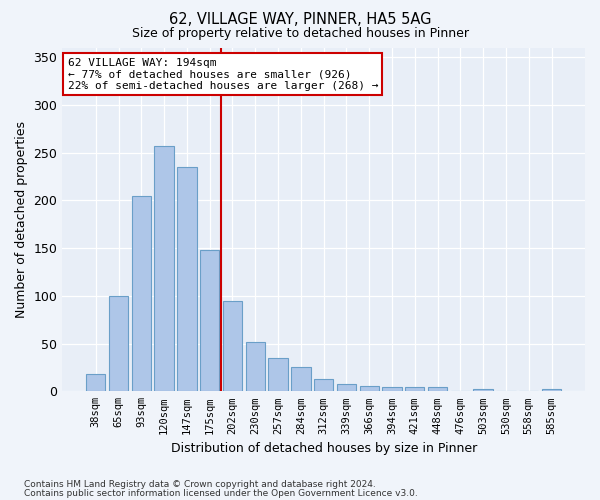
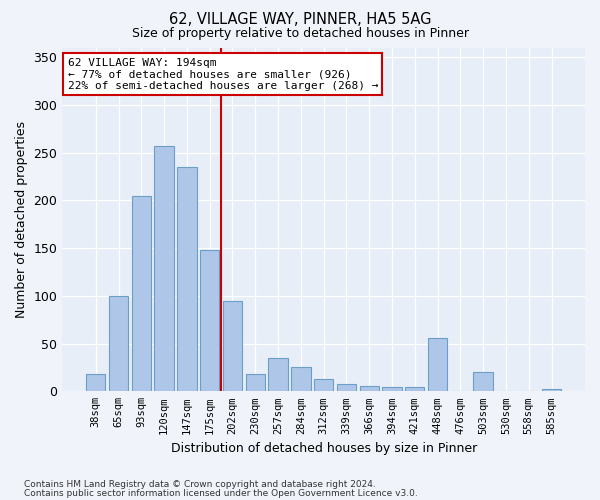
230sqm: 52 -> 18
448sqm: 5 -> 56
503sqm: 2 -> 20
